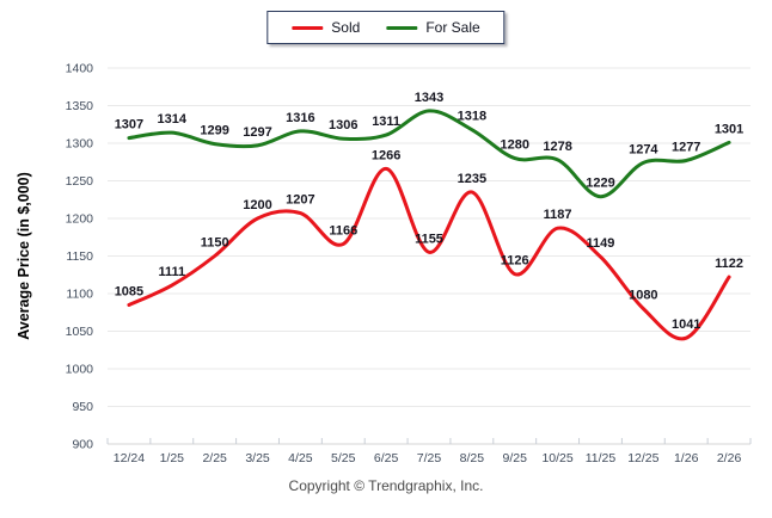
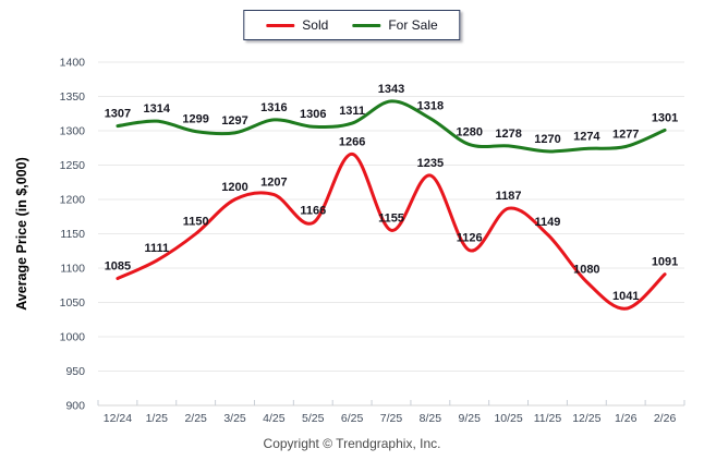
For Sale/11/25: 1229 -> 1270
Sold/2/26: 1122 -> 1091
